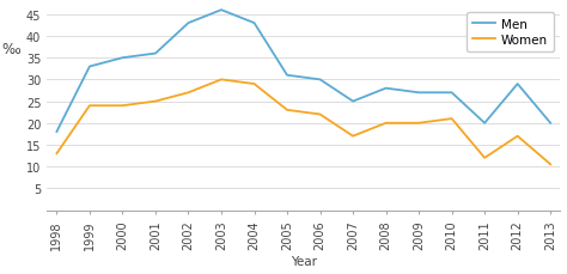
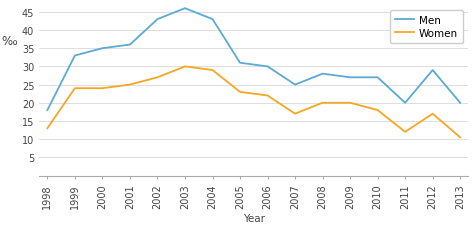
Women/2010: 21.0 -> 18.0
